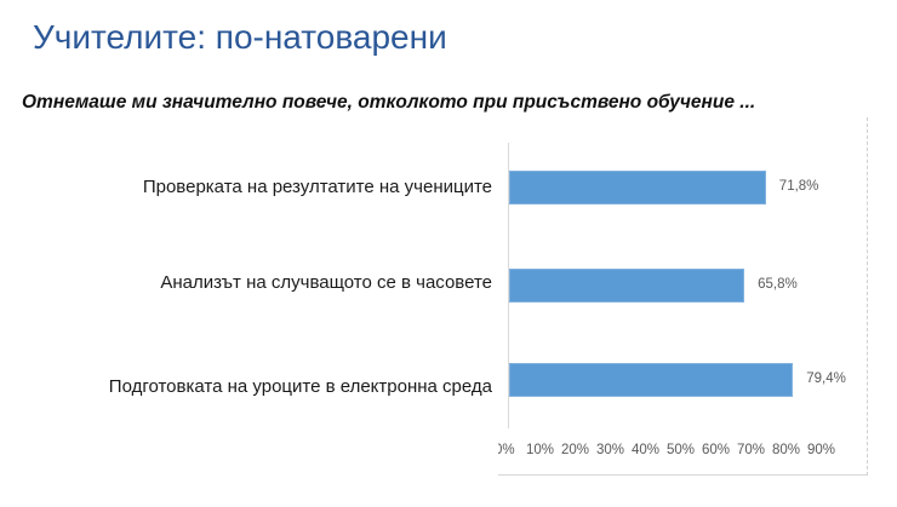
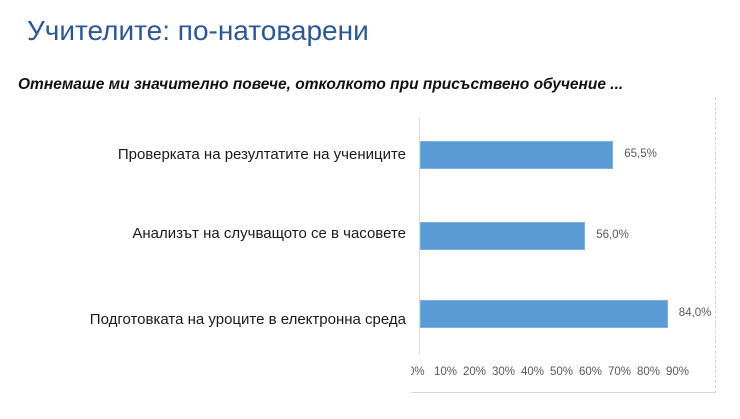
Проверката на резултатите на учениците: 71,8% -> 65,5%
Анализът на случващото се в часовете: 65,8% -> 56,0%
Подготовката на уроците в електронна среда: 79,4% -> 84,0%
